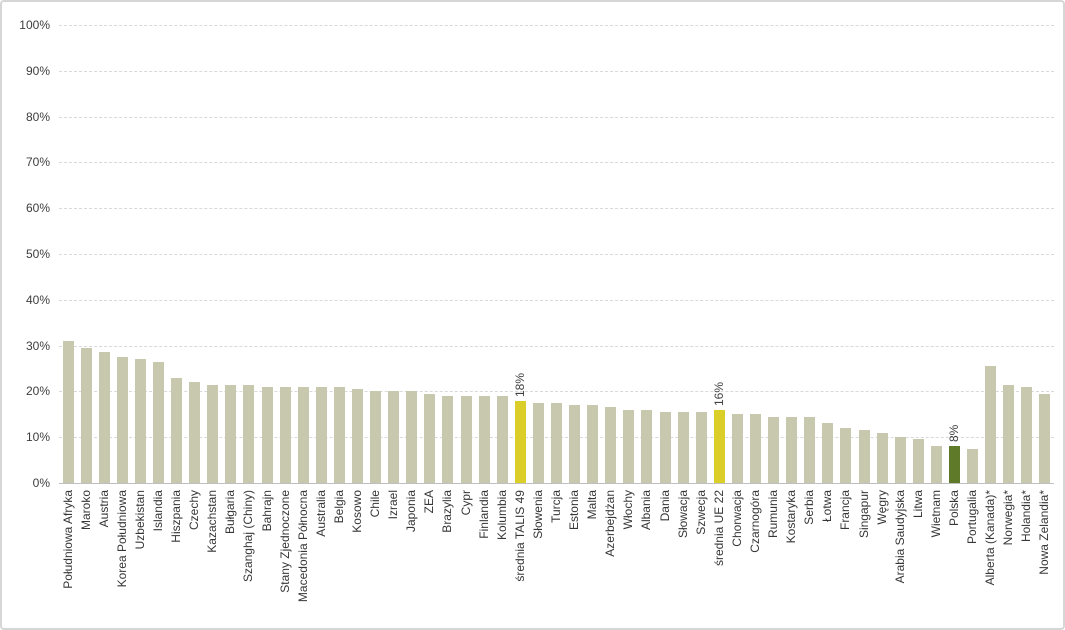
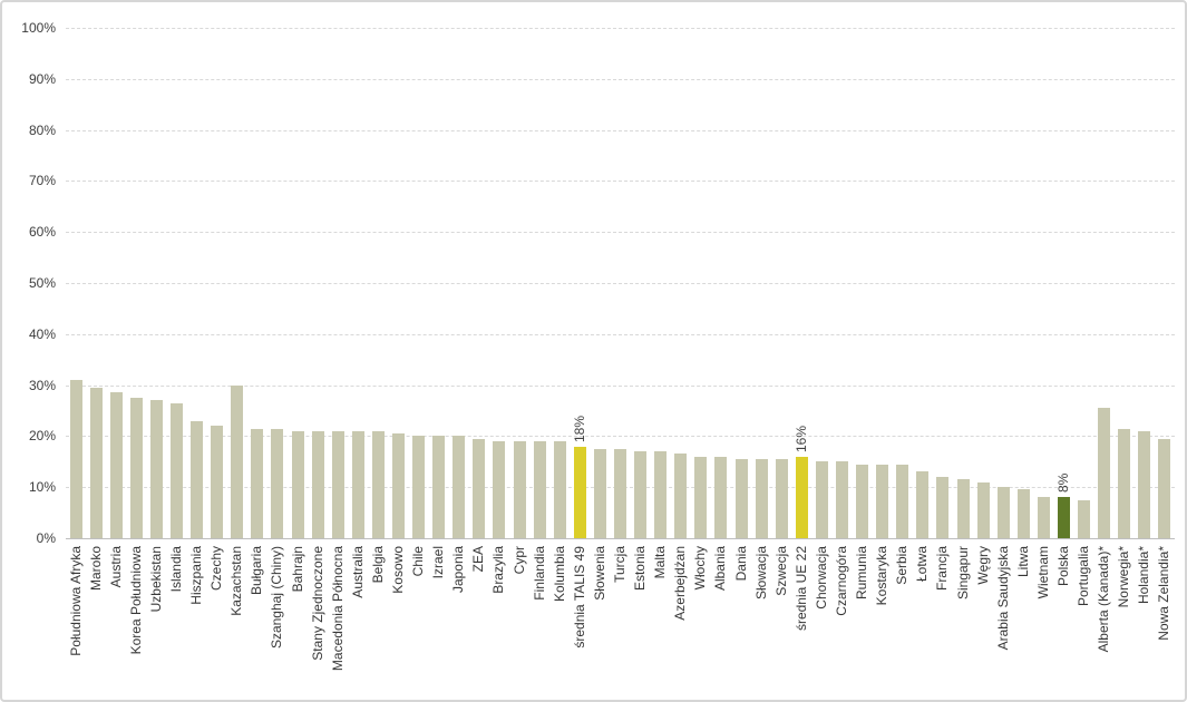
Kazachstan: 22% -> 30%
